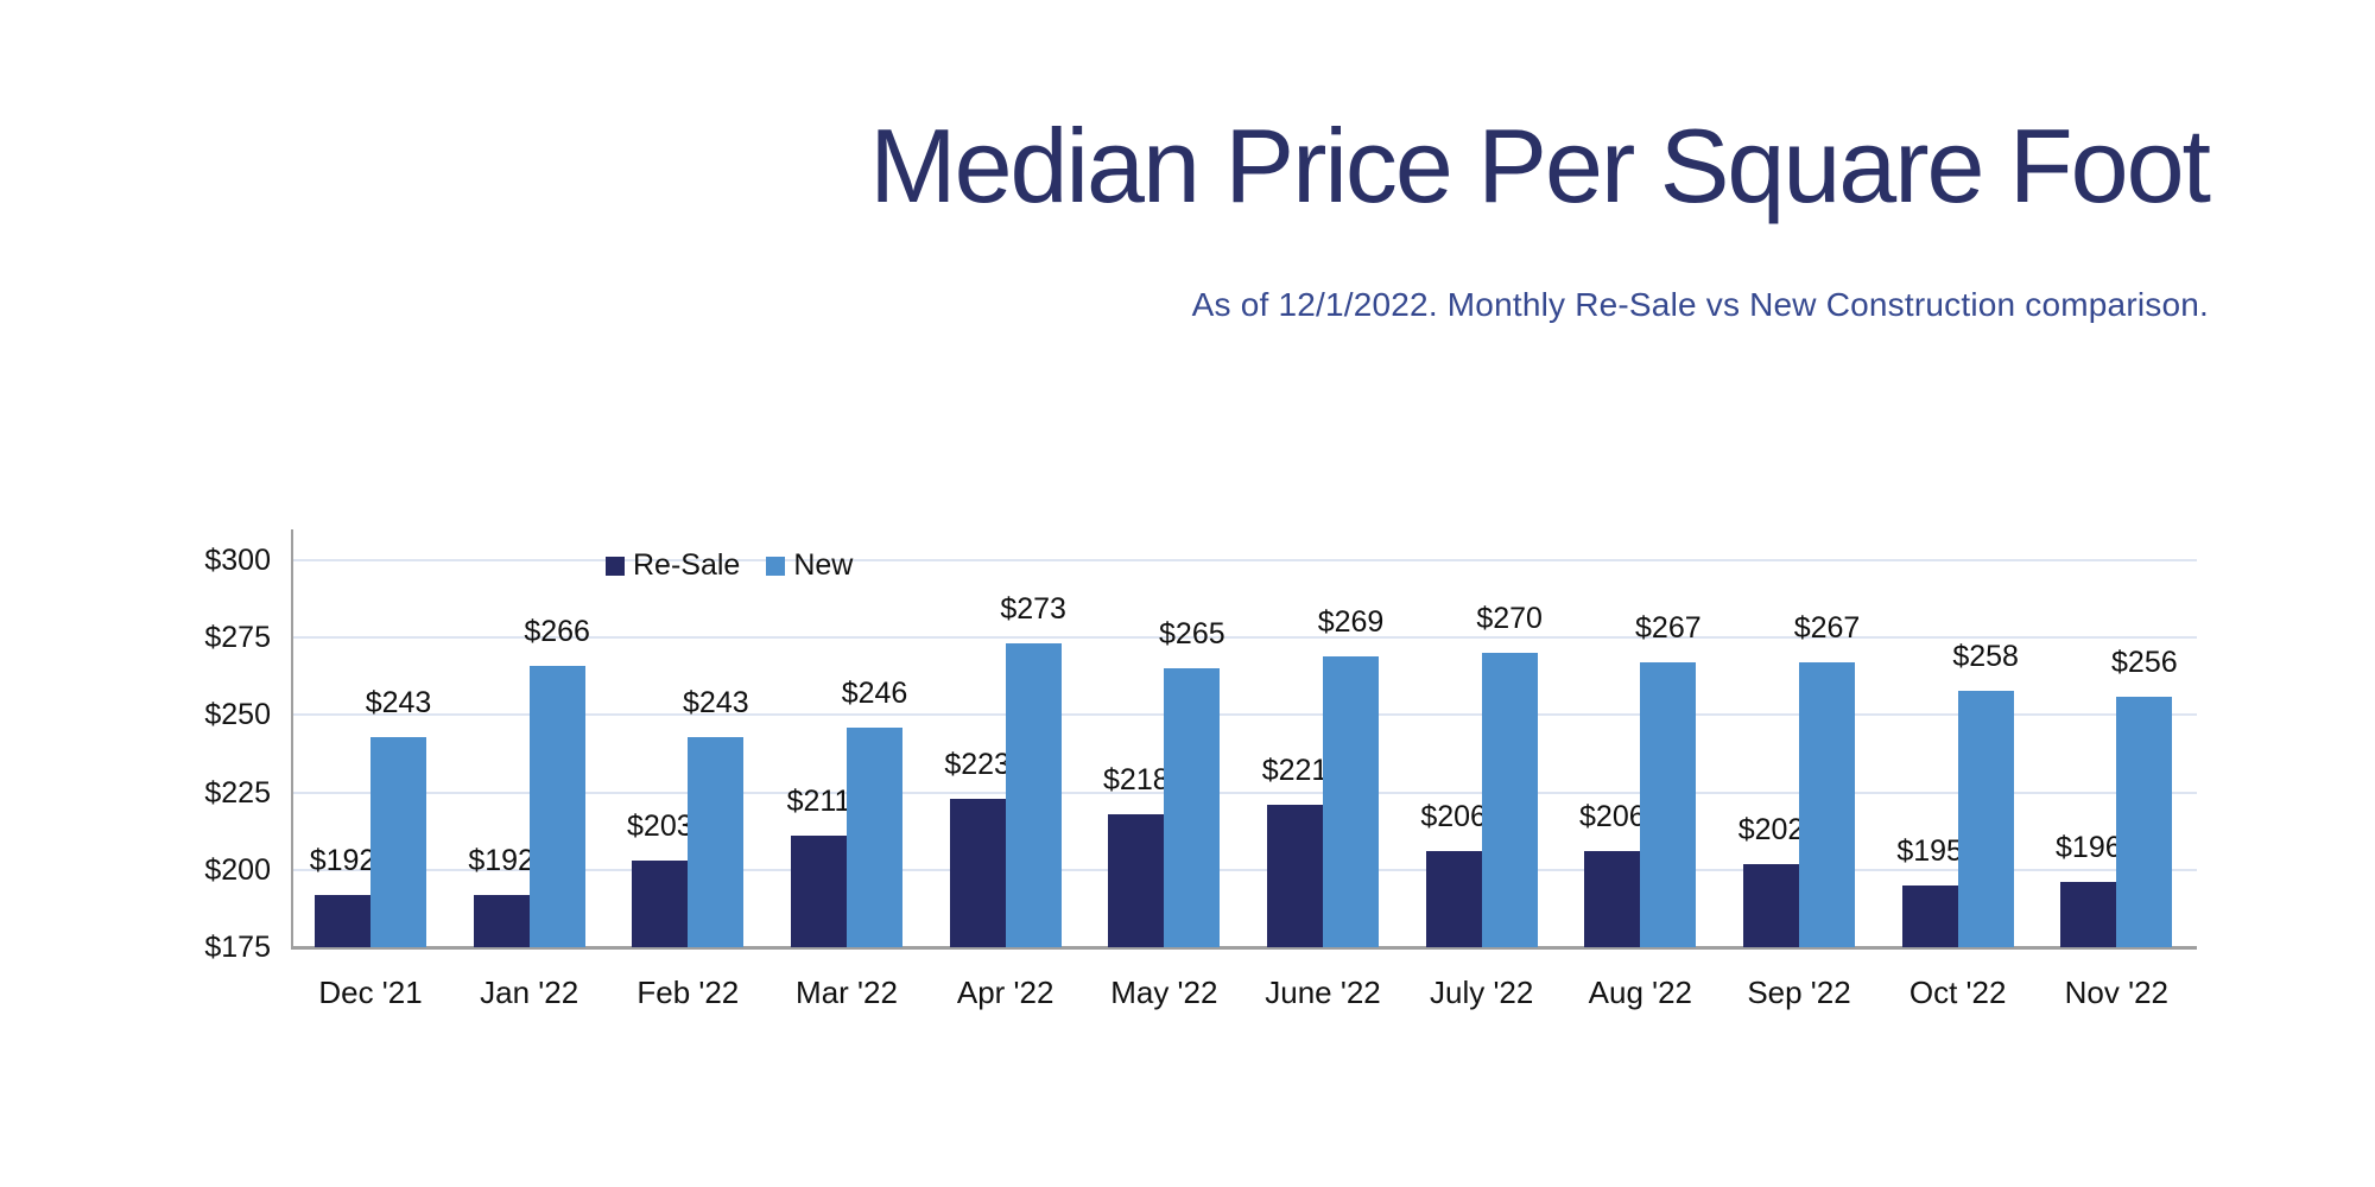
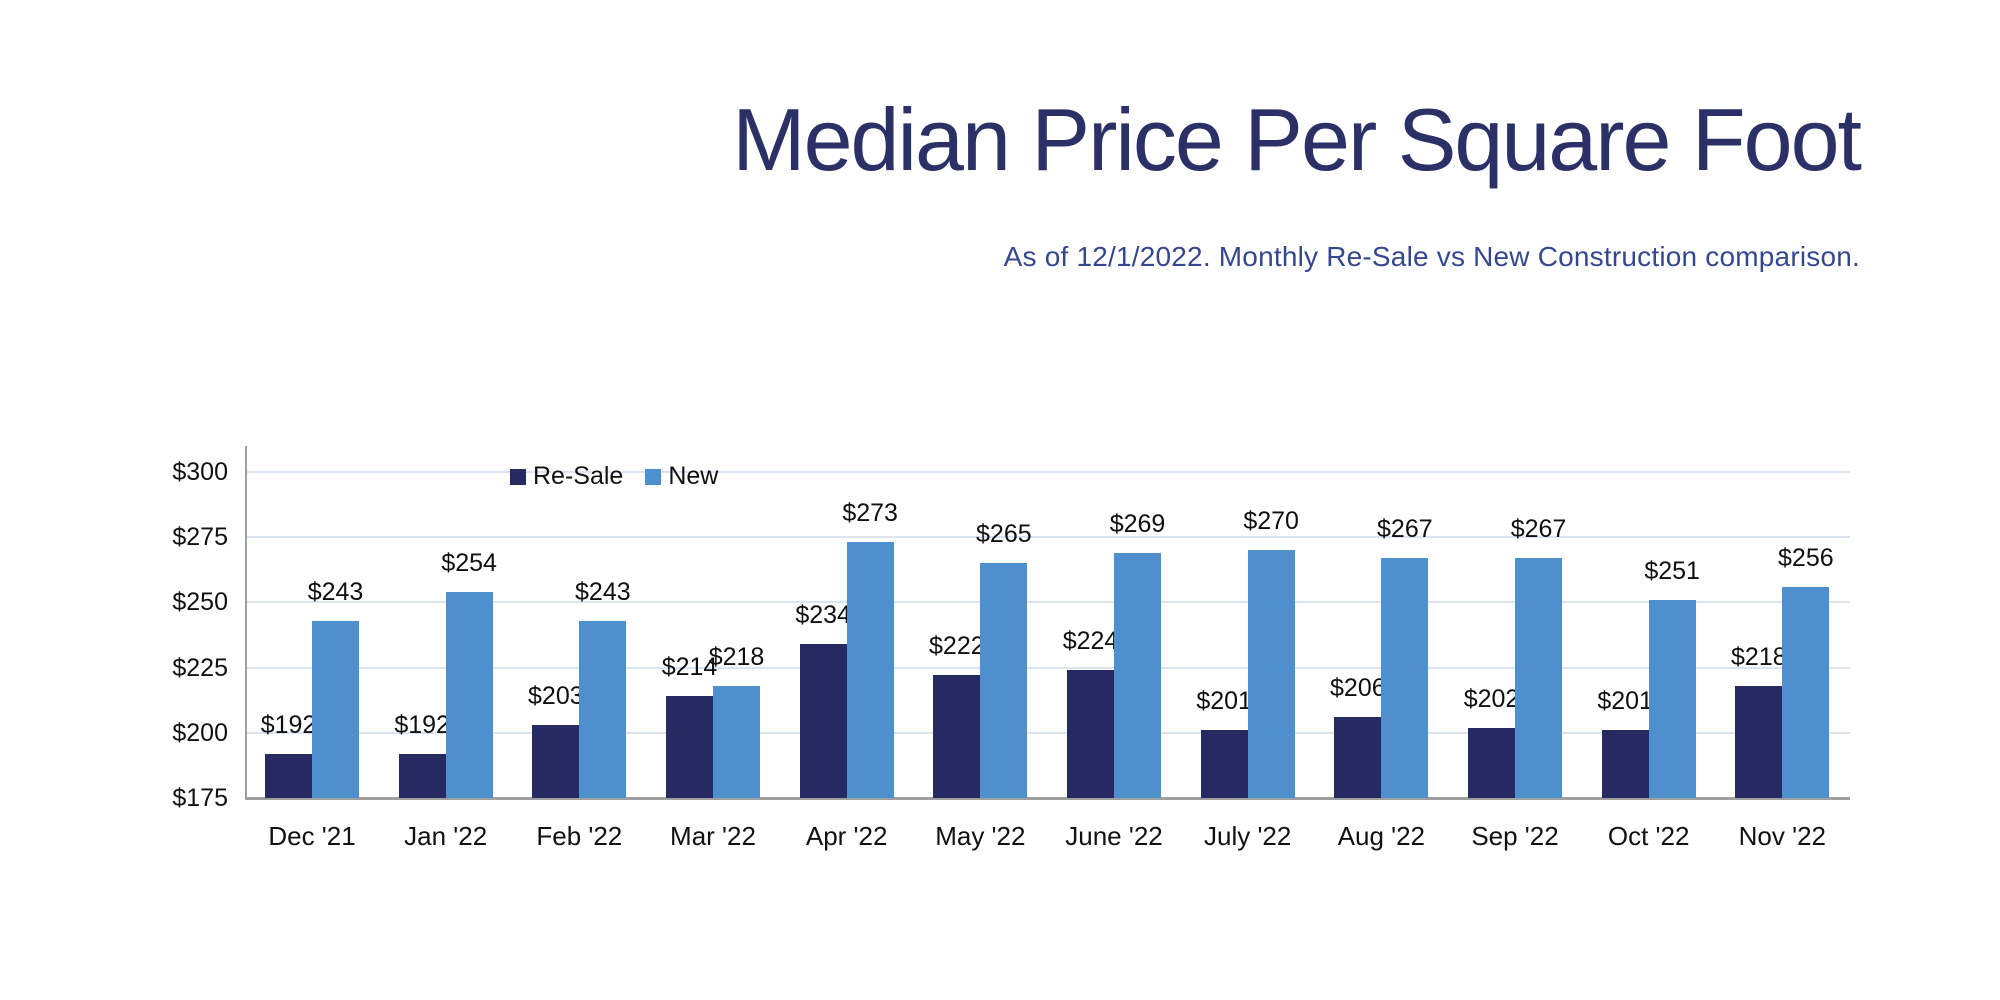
New/Jan '22: $266 -> $254
Re-Sale/Mar '22: $211 -> $214
New/Mar '22: $246 -> $218
Re-Sale/Apr '22: $223 -> $234
Re-Sale/May '22: $218 -> $222
Re-Sale/June '22: $221 -> $224
Re-Sale/July '22: $206 -> $201
Re-Sale/Oct '22: $195 -> $201
New/Oct '22: $258 -> $251
Re-Sale/Nov '22: $196 -> $218
